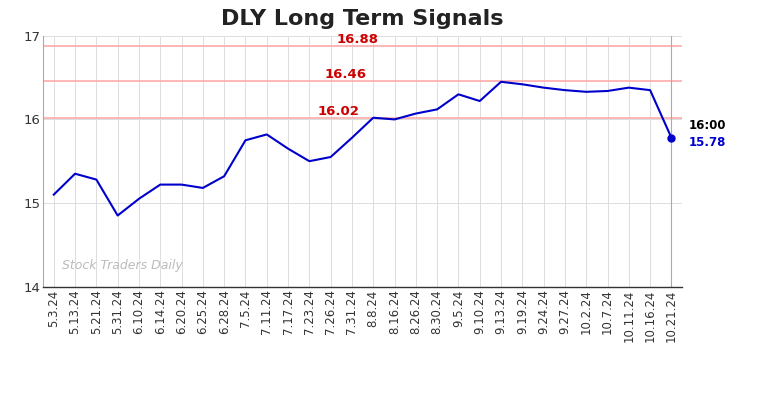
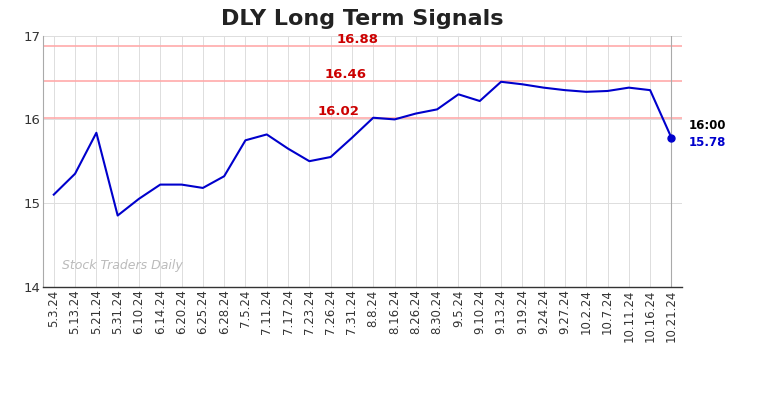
5.21.24: 15.28 -> 15.84
